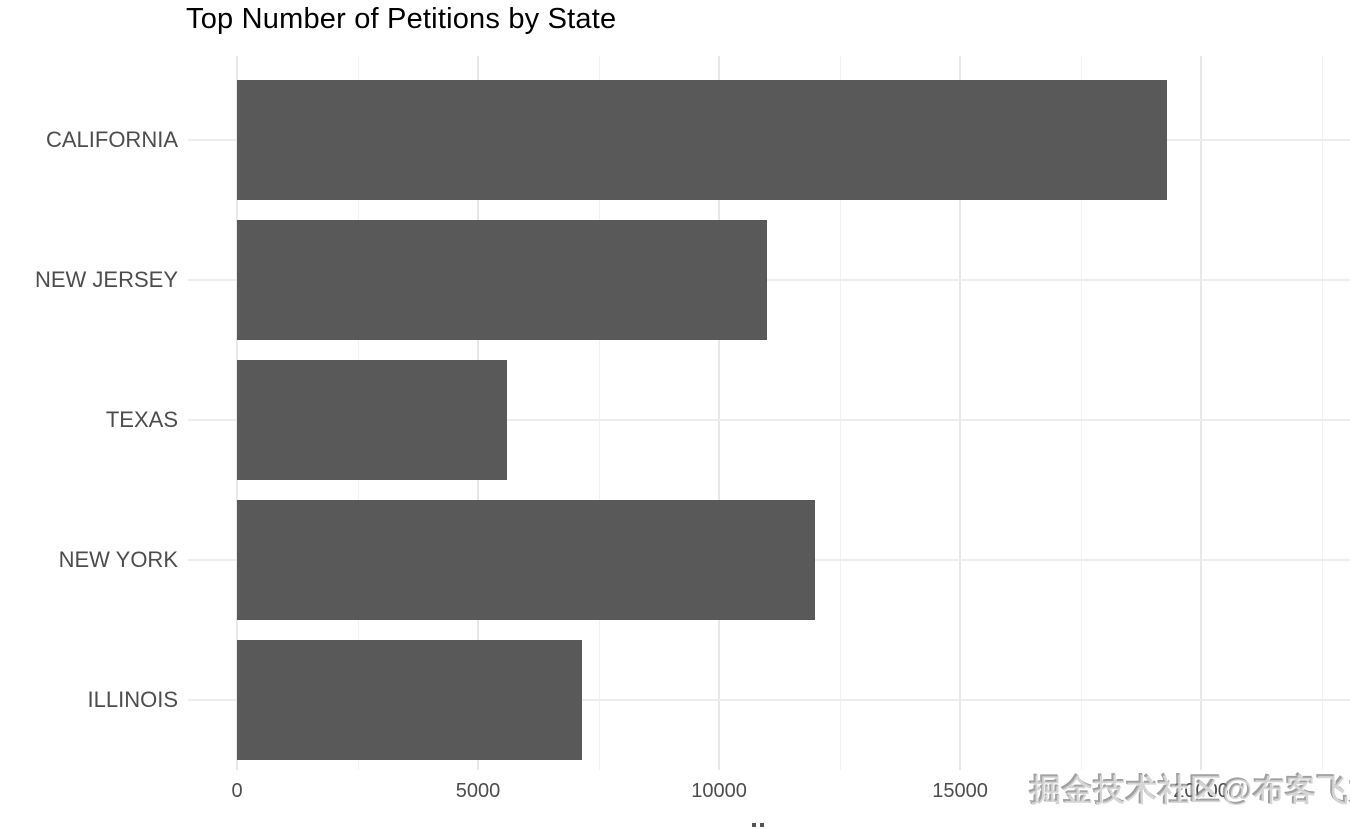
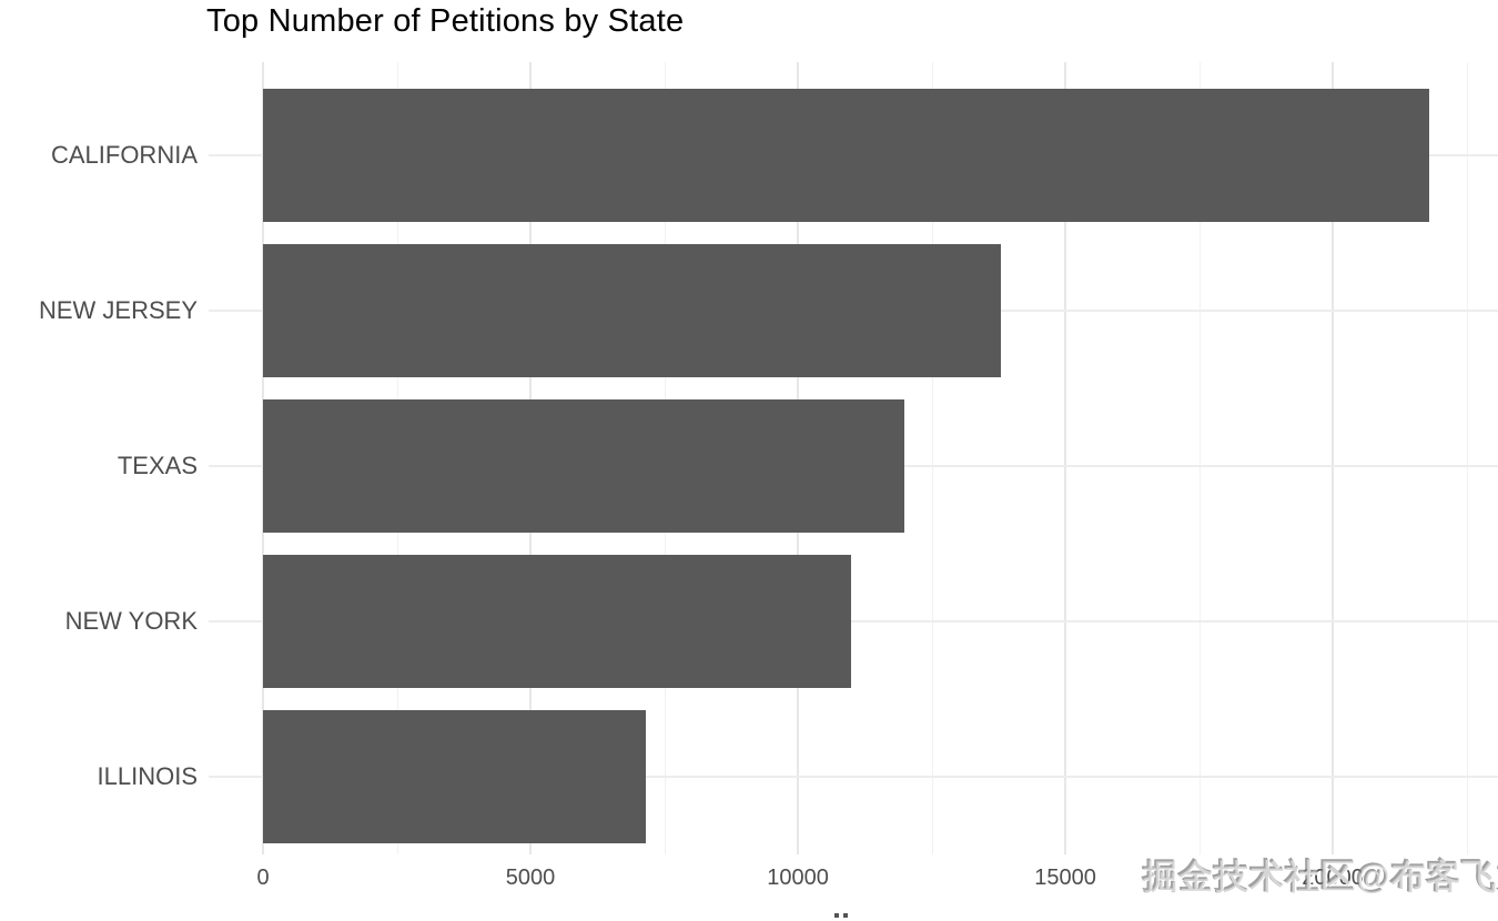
CALIFORNIA: 19300 -> 21800
NEW JERSEY: 11000 -> 13800
TEXAS: 5600 -> 12000
NEW YORK: 12000 -> 11000
